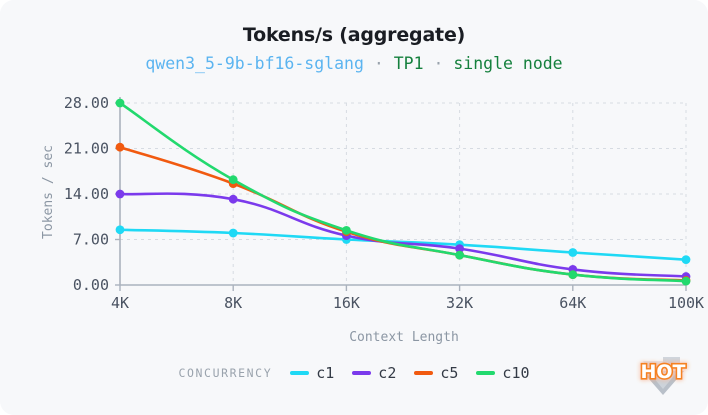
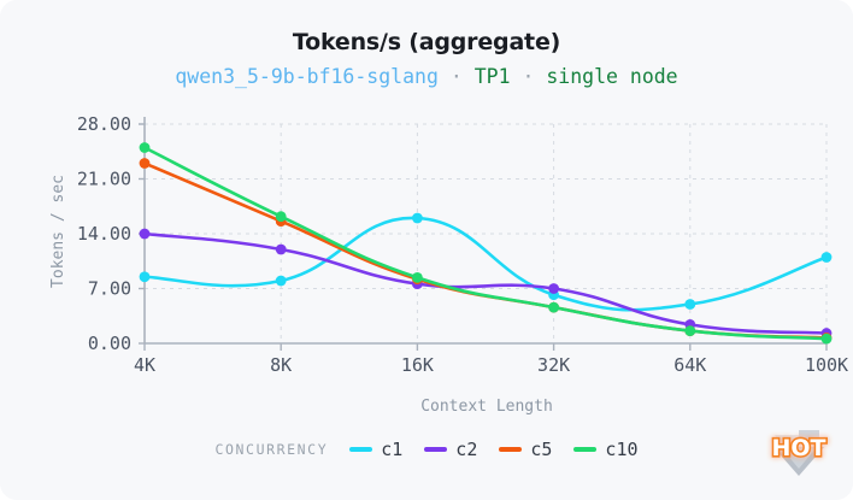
c5/4K: 21 -> 23
c10/4K: 28 -> 25
c2/8K: 13 -> 12
c1/16K: 7 -> 16
c2/32K: 6 -> 7
c1/100K: 4 -> 11
